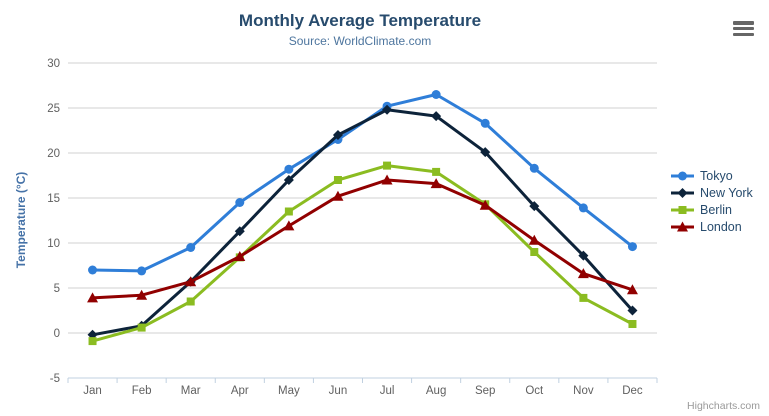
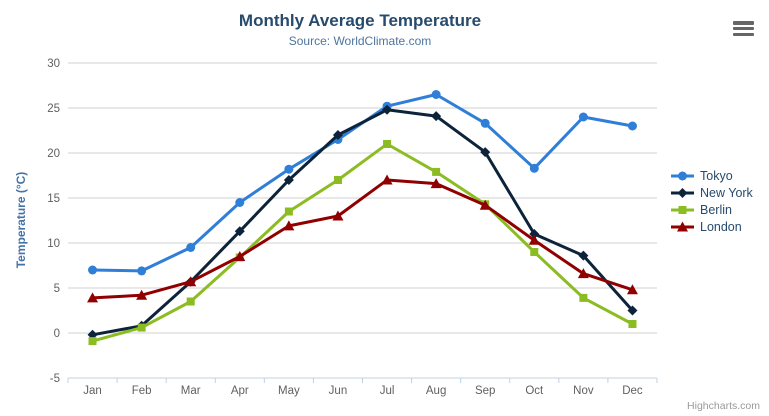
London/Jun: 15 -> 13
Berlin/Jul: 19 -> 21
New York/Oct: 14 -> 11
Tokyo/Nov: 14 -> 24
Tokyo/Dec: 10 -> 23
